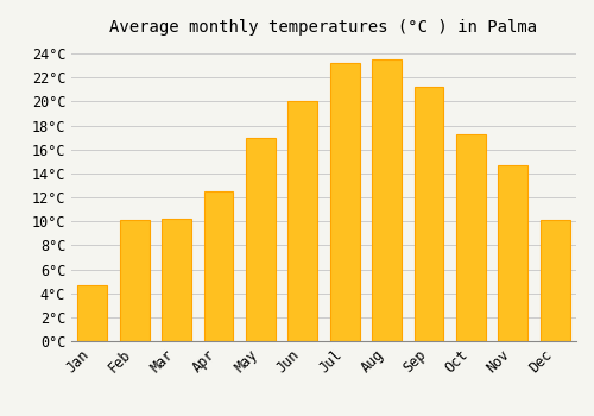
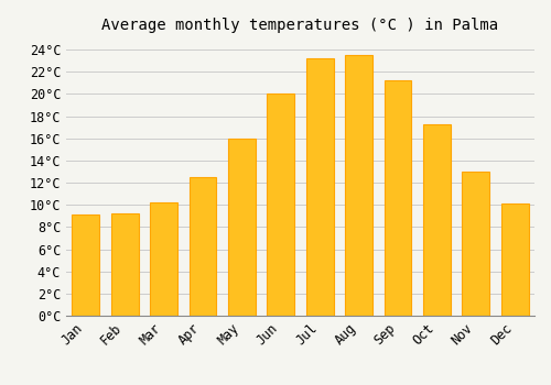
Jan: 4.7°C -> 9.1°C
Feb: 10.1°C -> 9.2°C
May: 17.0°C -> 16.0°C
Nov: 14.7°C -> 13.0°C
